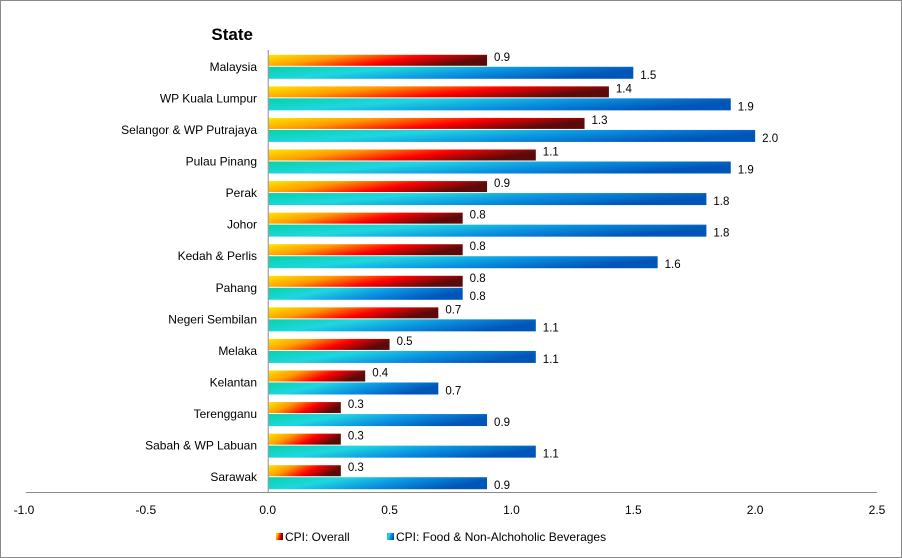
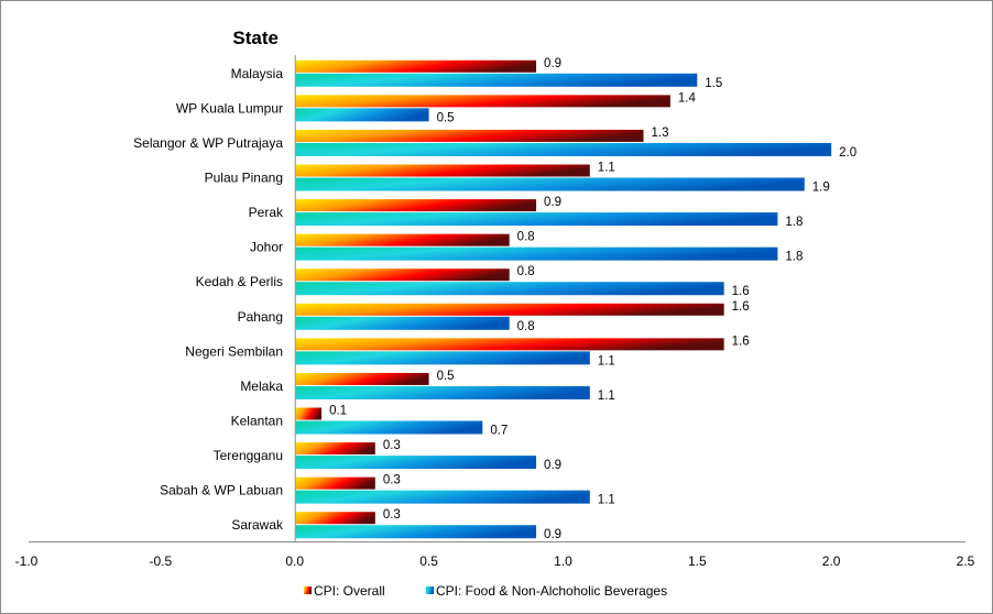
CPI: Food & Non-Alchoholic Beverages/WP Kuala Lumpur: 1.9 -> 0.5
CPI: Overall/Pahang: 0.8 -> 1.6
CPI: Overall/Negeri Sembilan: 0.7 -> 1.6
CPI: Overall/Kelantan: 0.4 -> 0.1
